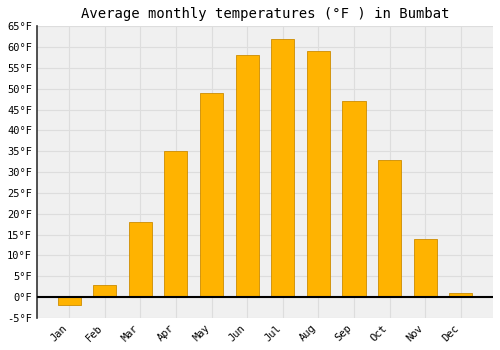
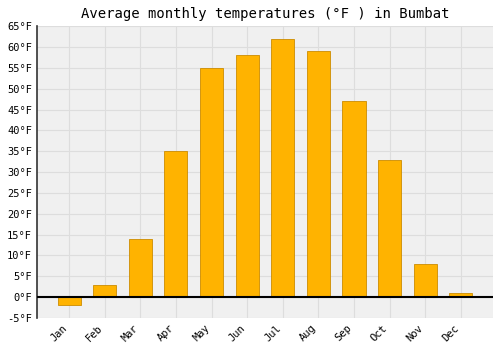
Mar: 18°F -> 14°F
May: 49°F -> 55°F
Nov: 14°F -> 8°F
